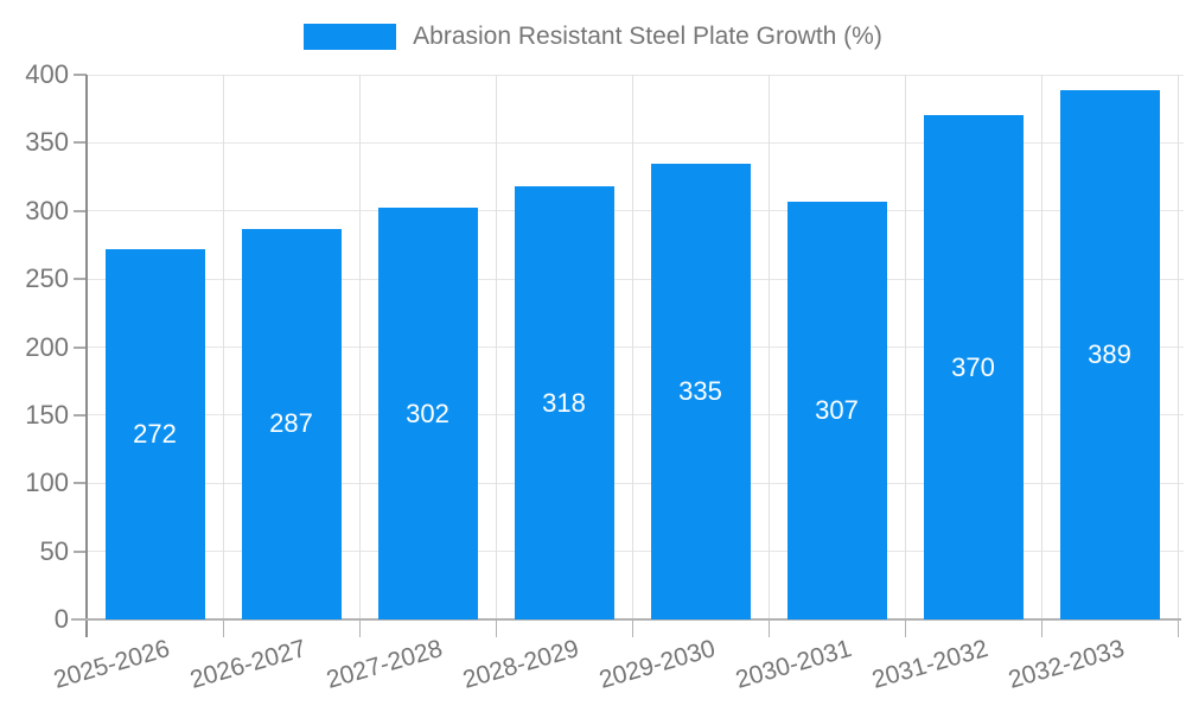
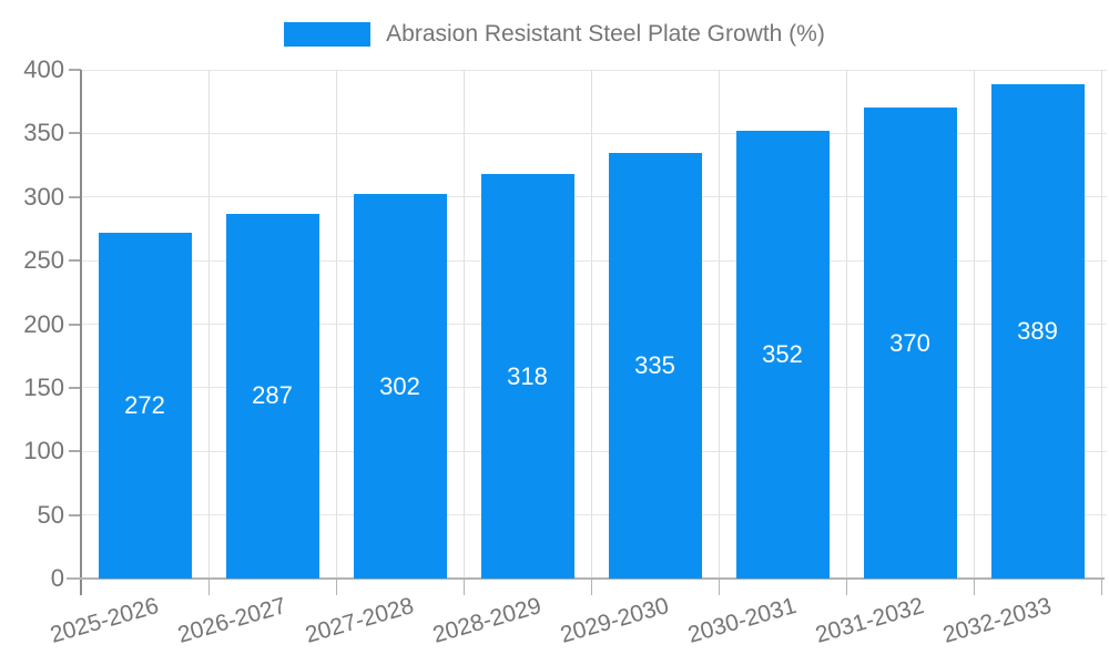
2030-2031: 307 -> 352
